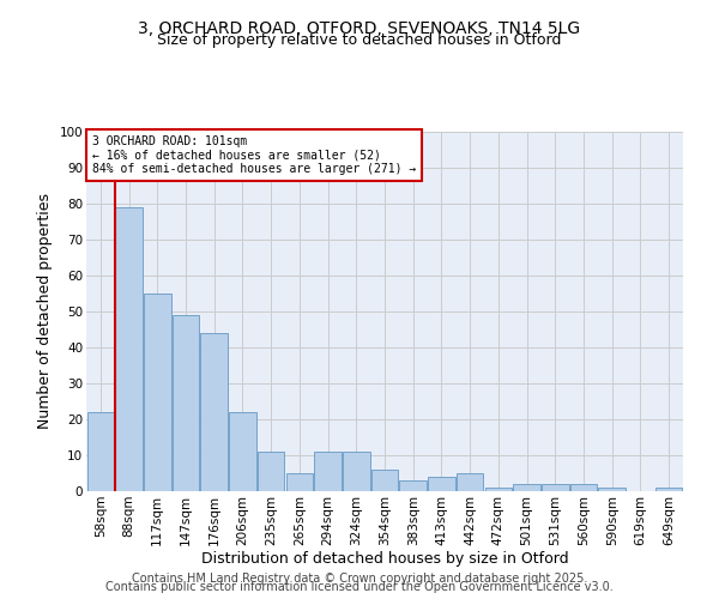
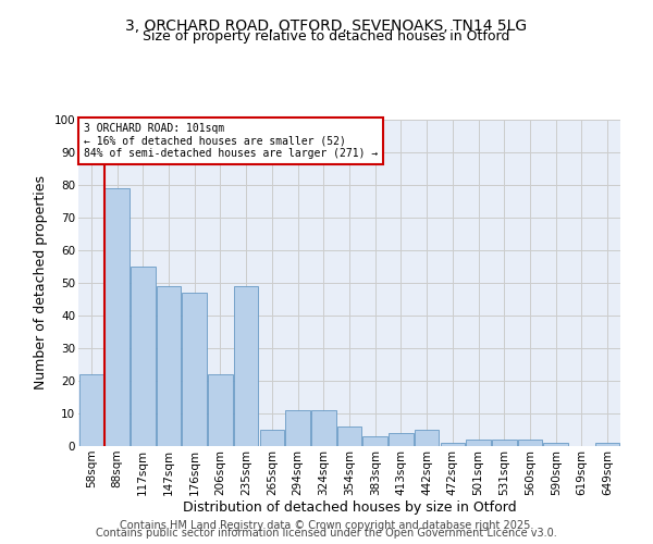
176sqm: 44 -> 47
235sqm: 11 -> 49
